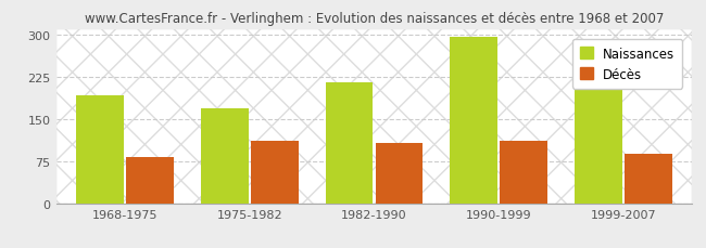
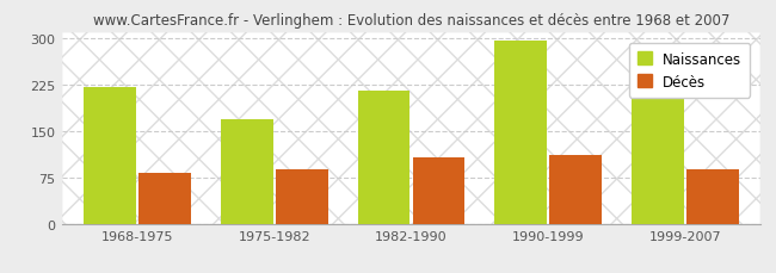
Naissances/1968-1975: 192 -> 220
Décès/1975-1982: 110 -> 88
